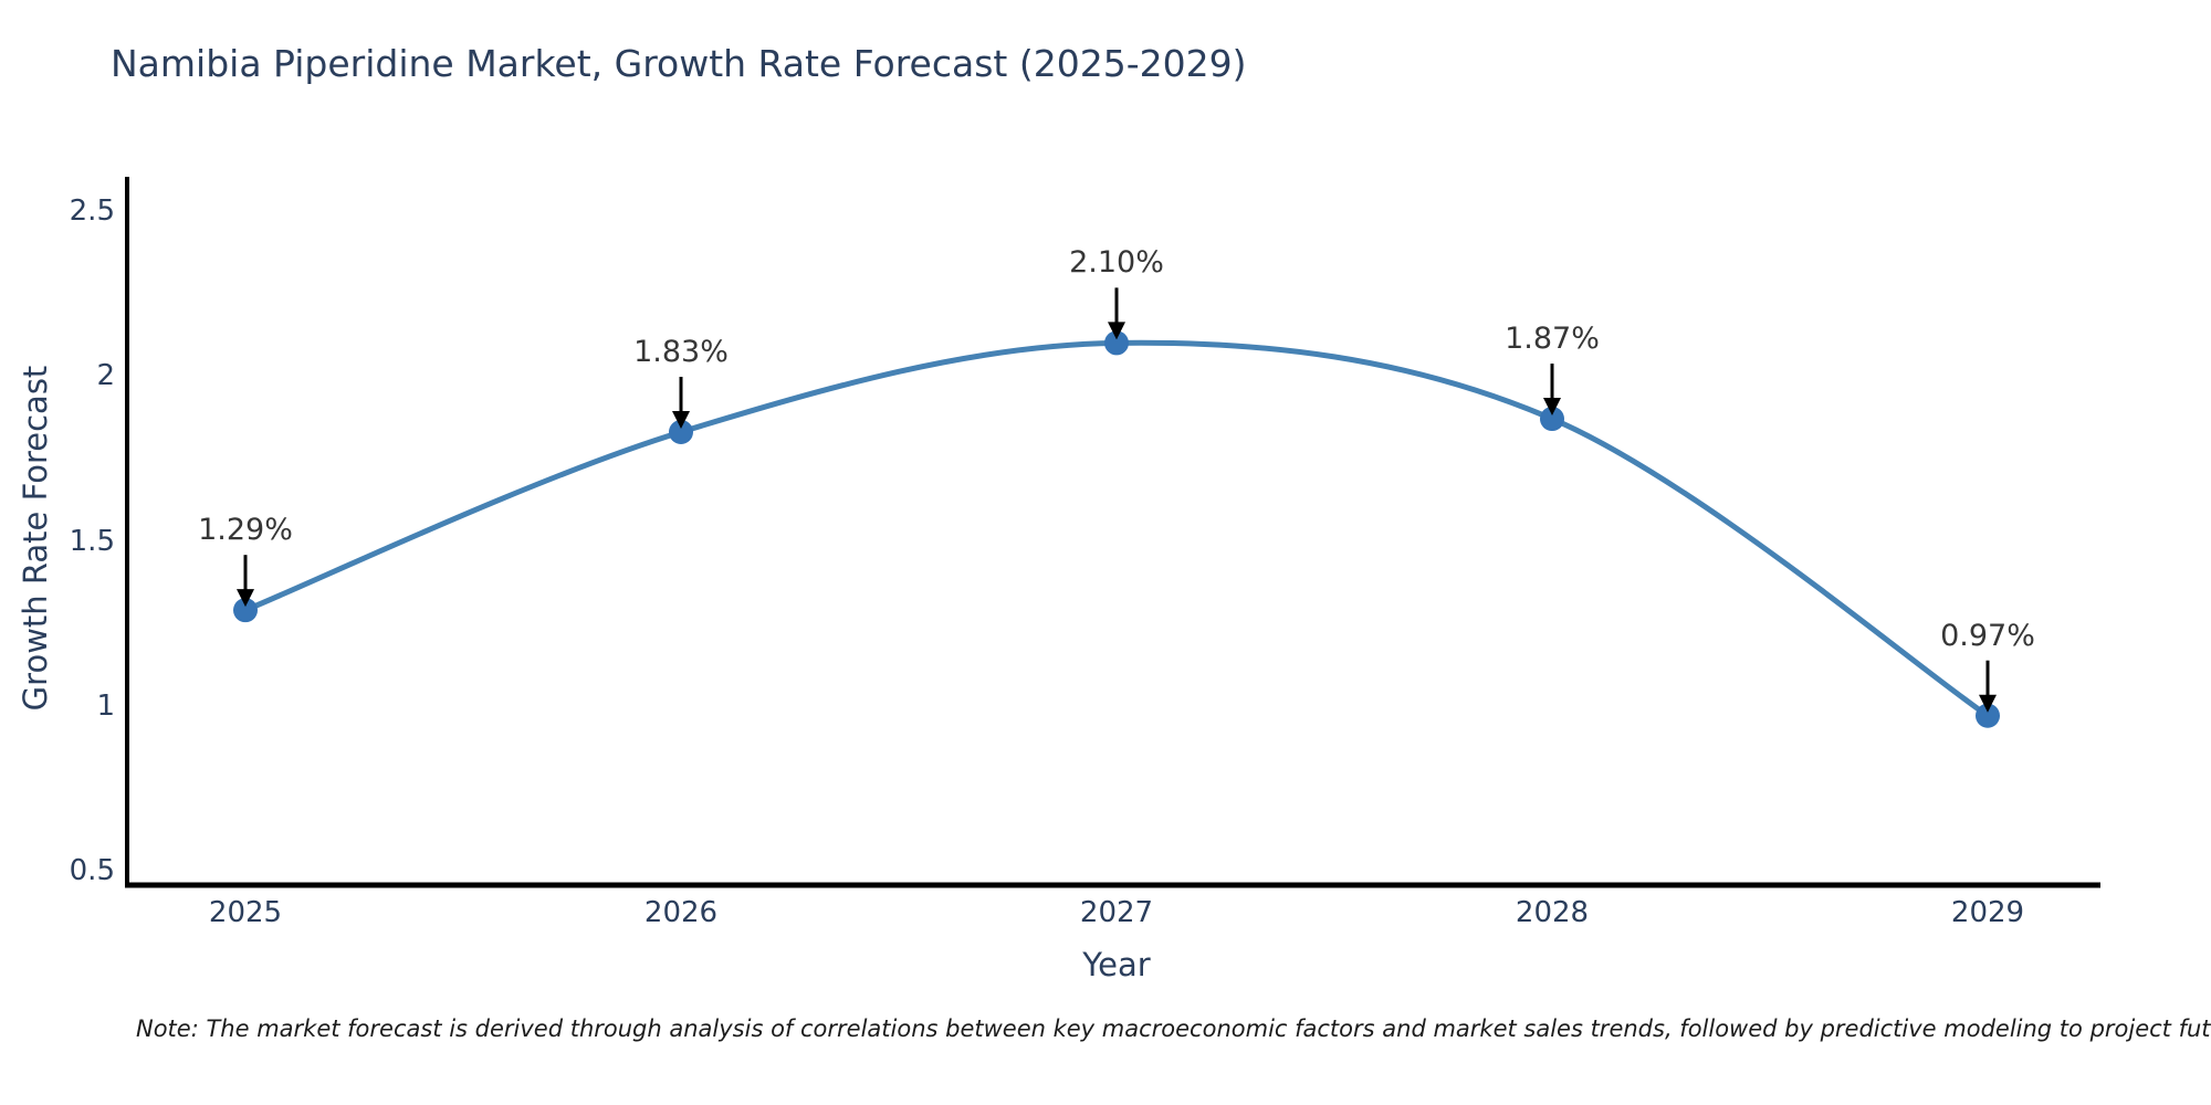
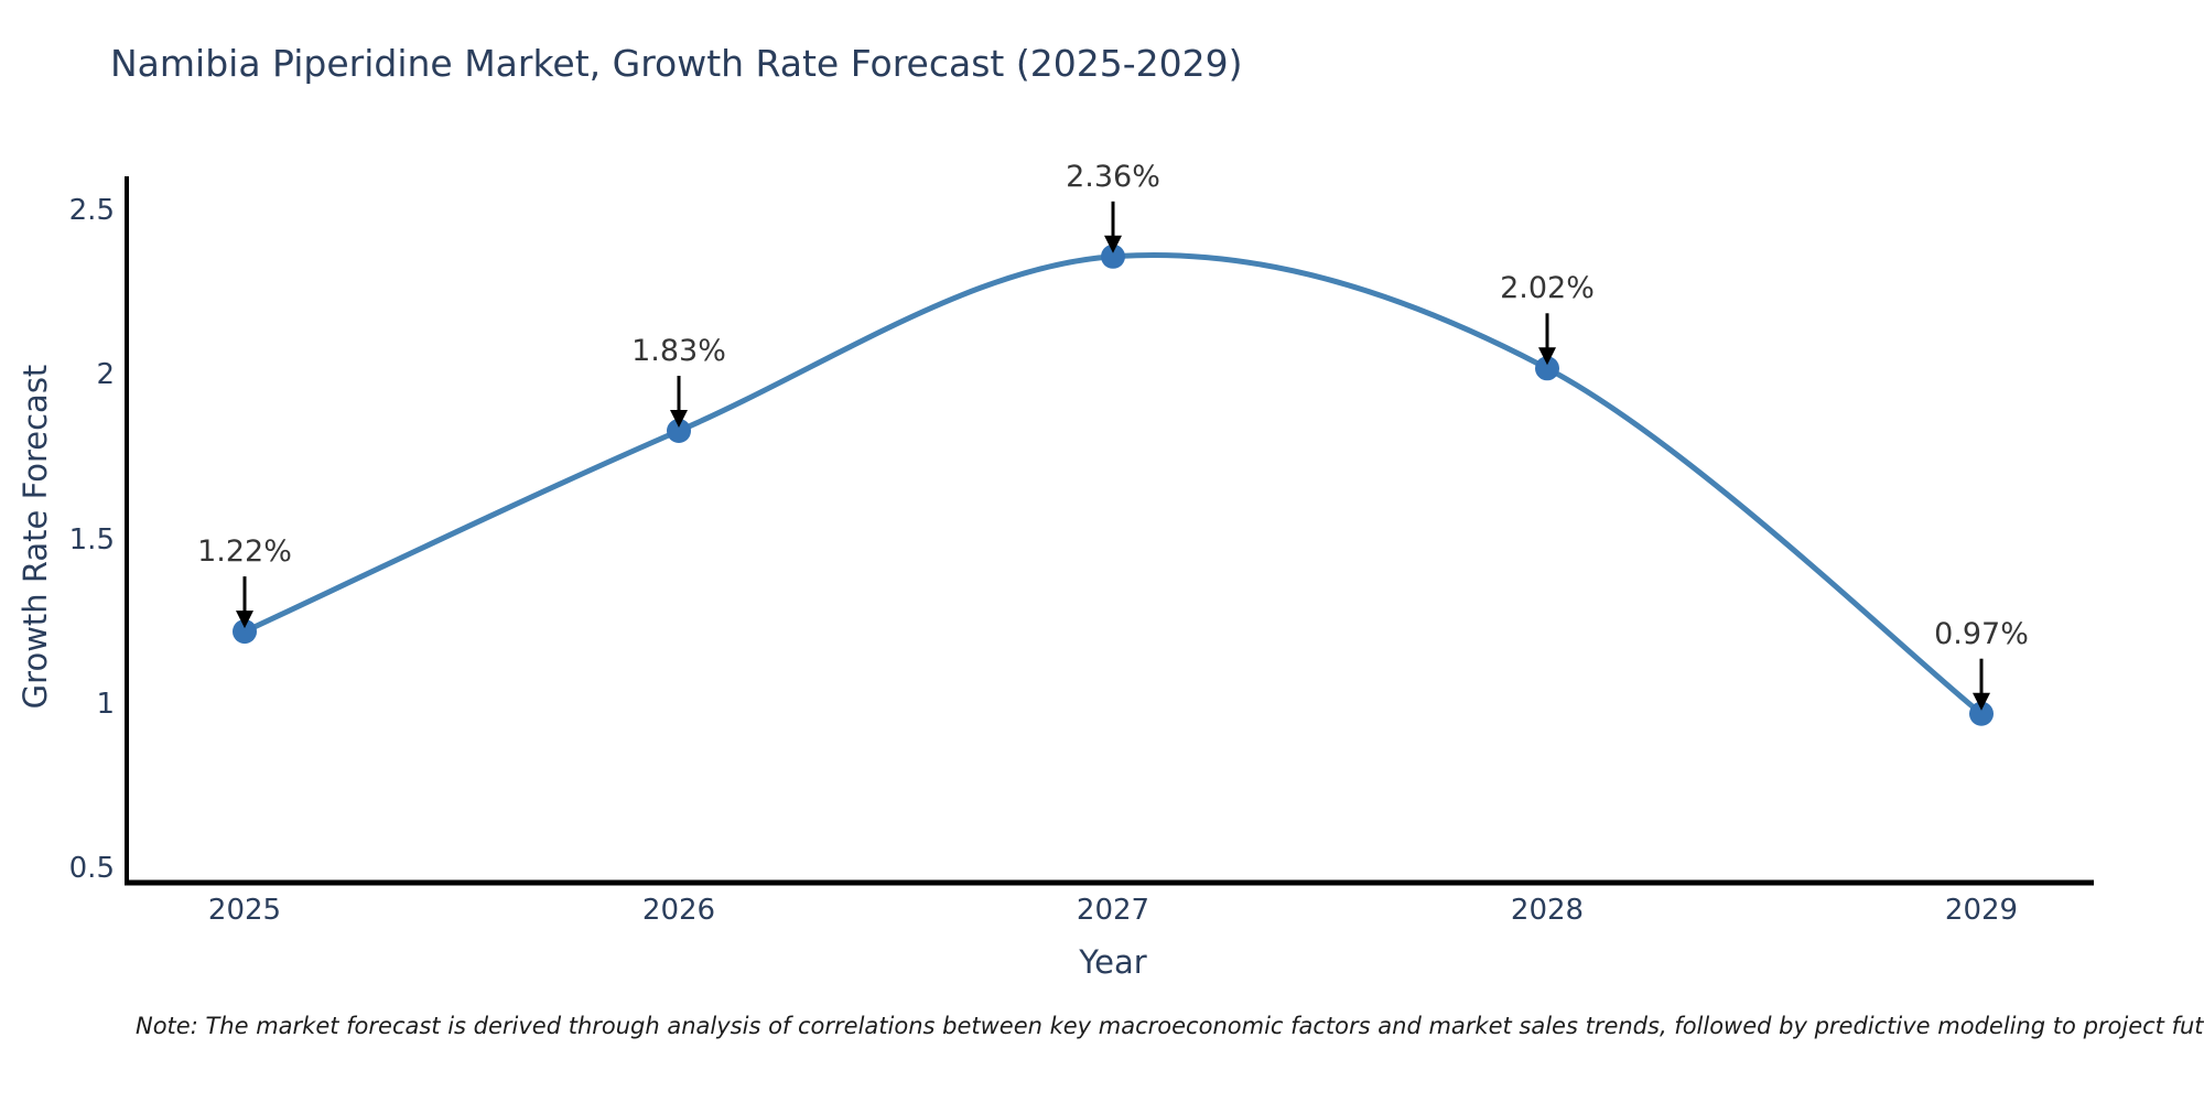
2025: 1.29% -> 1.22%
2027: 2.10% -> 2.36%
2028: 1.87% -> 2.02%
